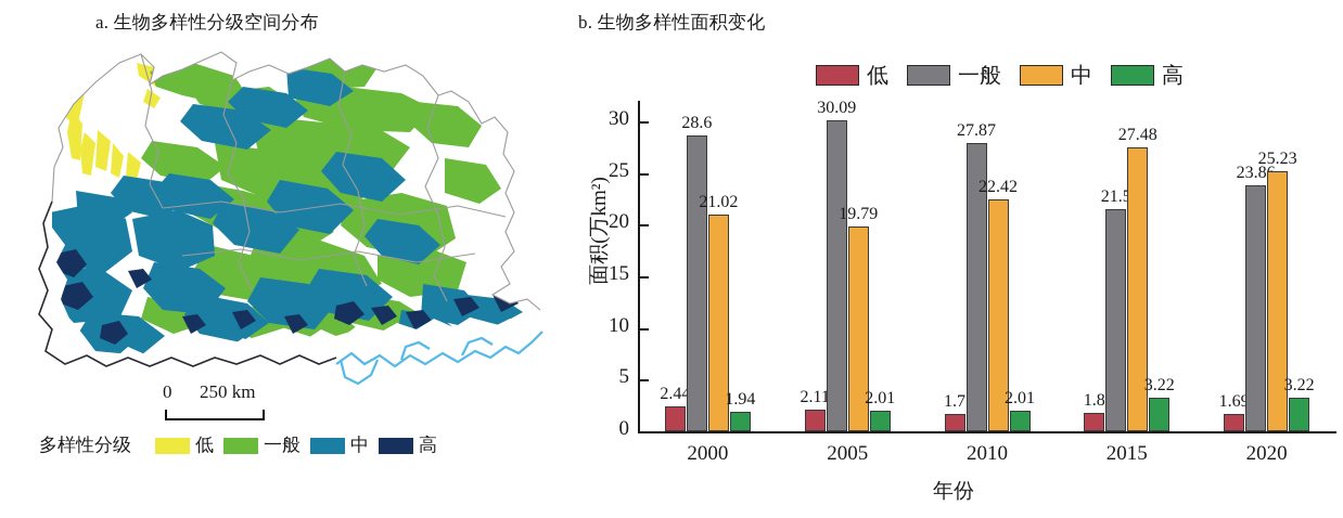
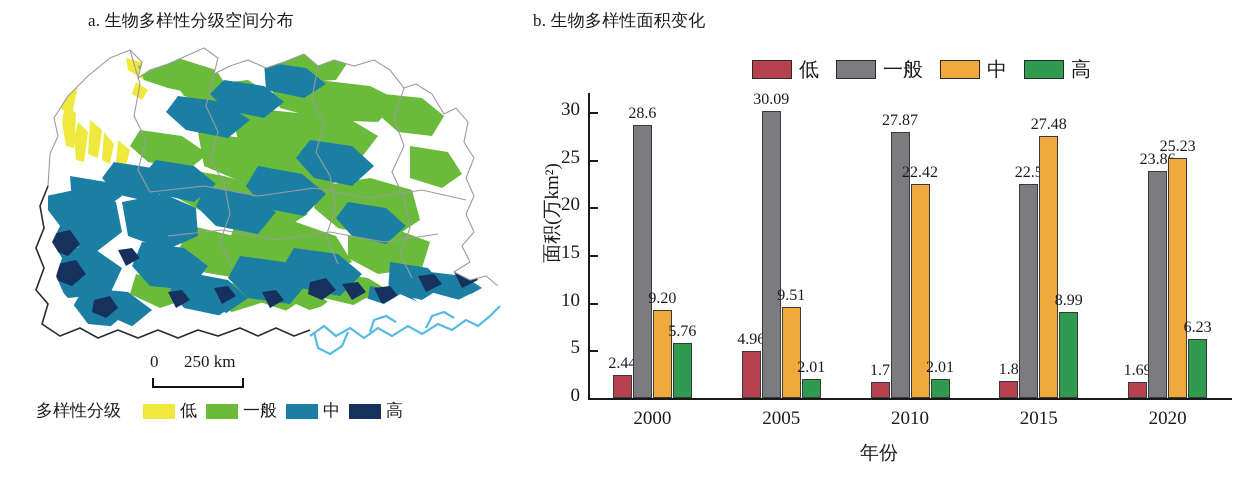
中/2000: 21.02 -> 9.20
高/2000: 1.94 -> 5.76
低/2005: 2.11 -> 4.96
中/2005: 19.79 -> 9.51
一般/2015: 21.5 -> 22.5
高/2015: 3.22 -> 8.99
高/2020: 3.22 -> 6.23
